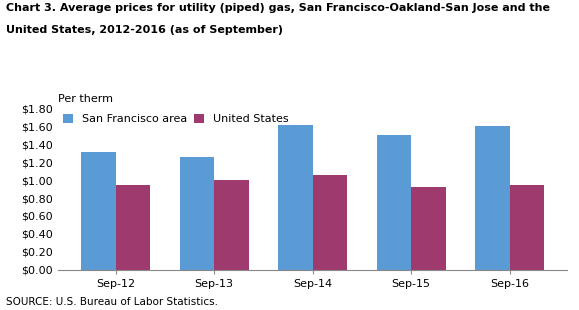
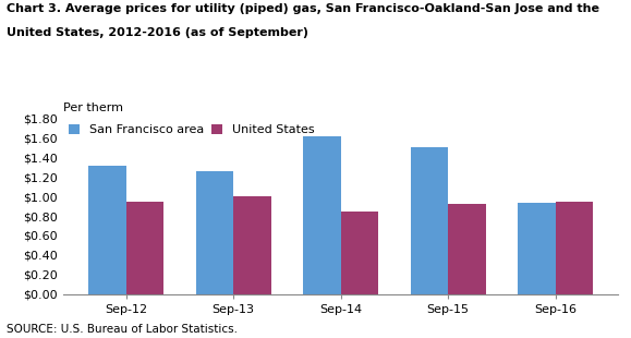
United States/Sep-14: $1.06 -> $0.84
San Francisco area/Sep-16: $1.61 -> $0.94
